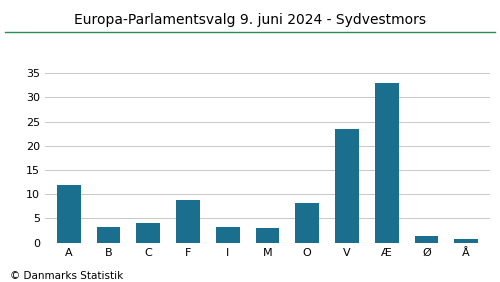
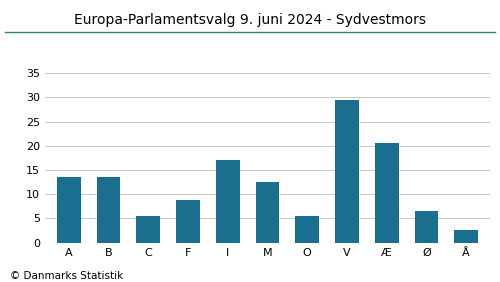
A: 12.0 -> 13.5
B: 3.3 -> 13.5
C: 4.0 -> 5.5
I: 3.3 -> 17.0
M: 3.0 -> 12.5
O: 8.1 -> 5.5
V: 23.5 -> 29.5
Æ: 33.0 -> 20.5
Ø: 1.3 -> 6.5
Å: 0.8 -> 2.5
